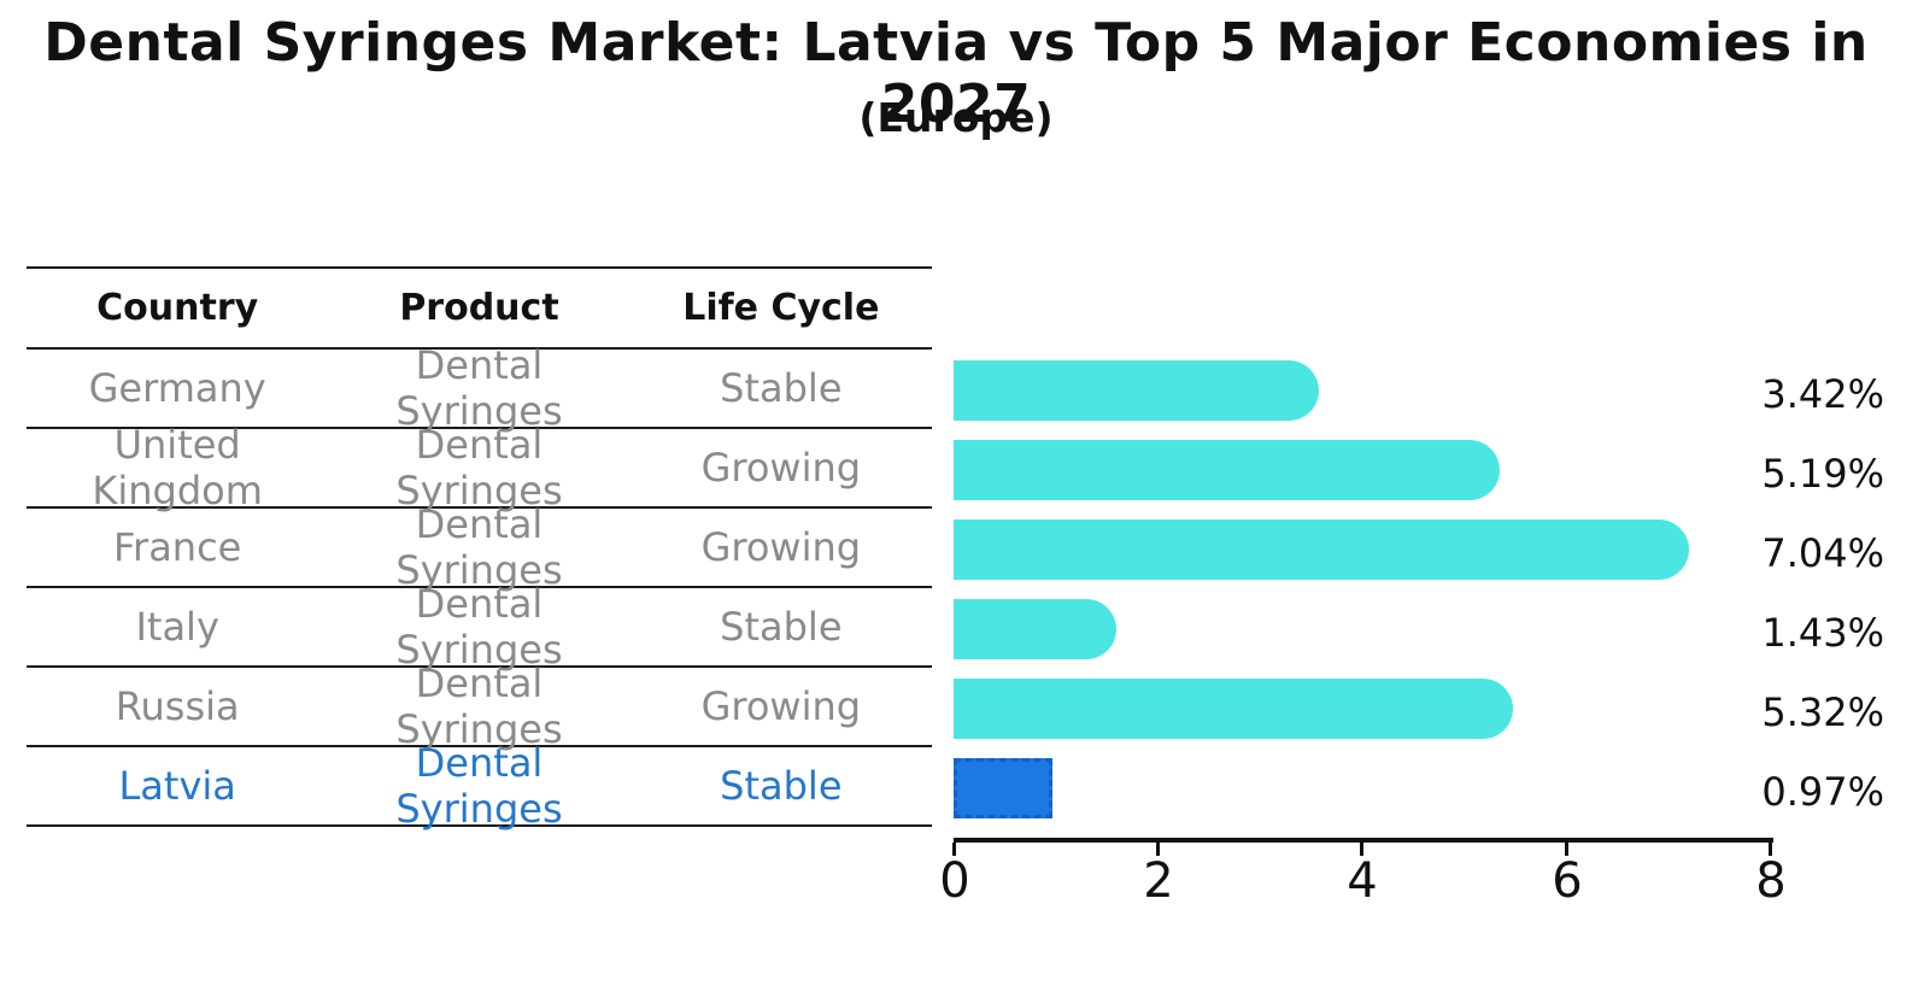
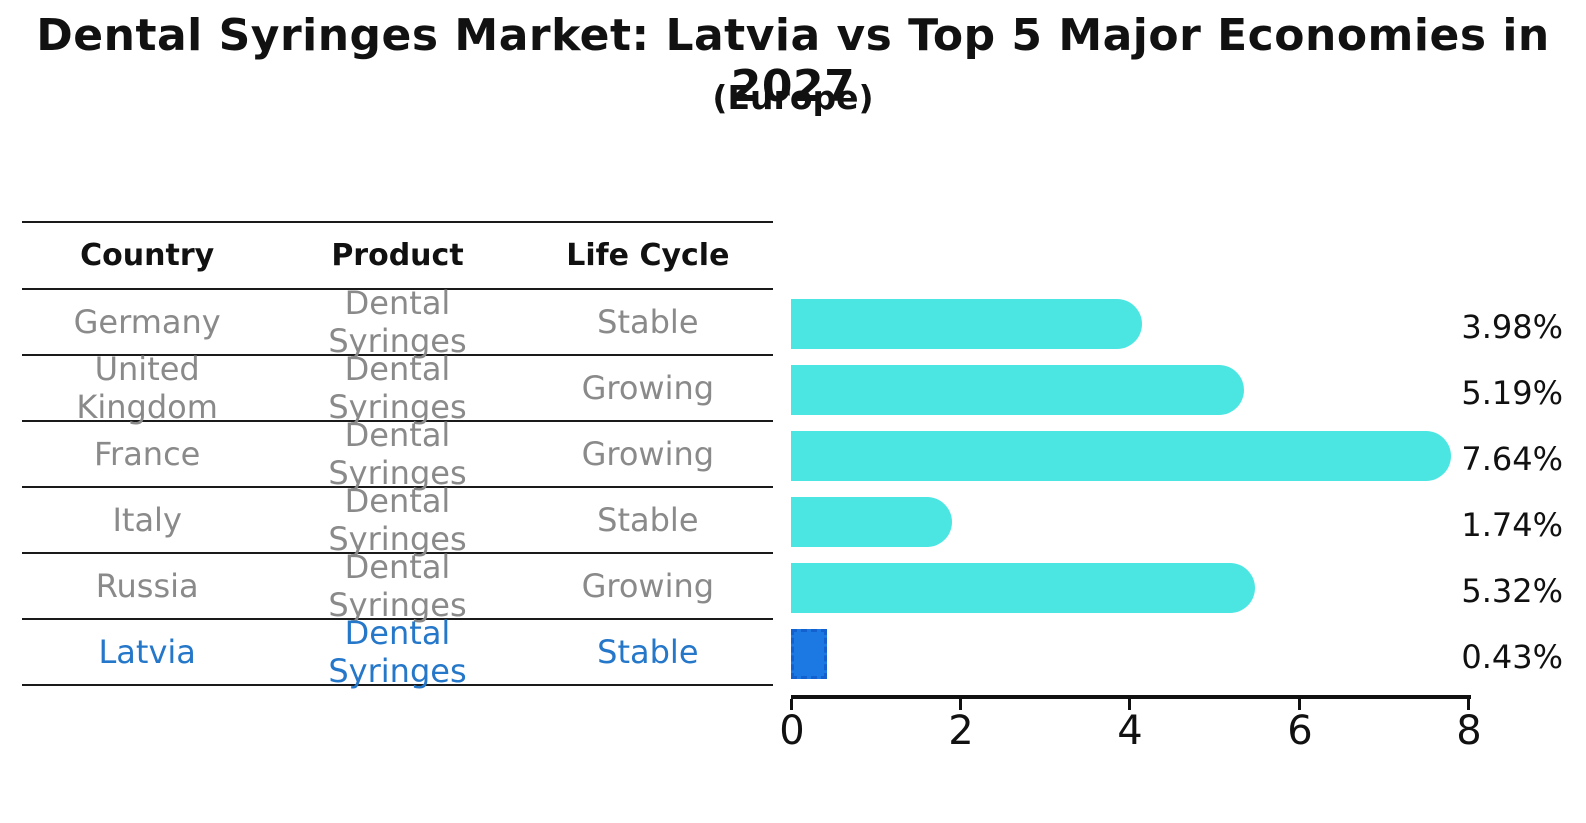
Germany: 3.42% -> 3.98%
France: 7.04% -> 7.64%
Italy: 1.43% -> 1.74%
Latvia: 0.97% -> 0.43%
